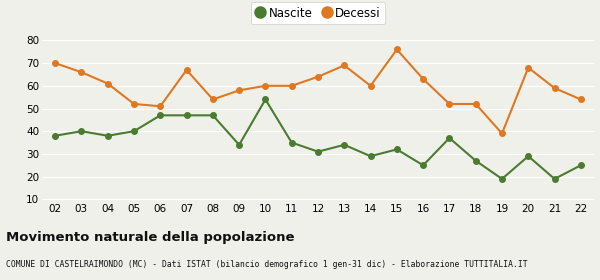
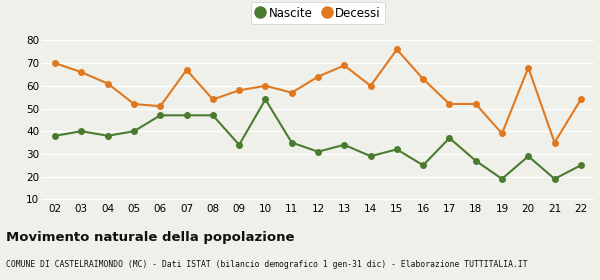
Decessi/11: 60 -> 57
Decessi/21: 59 -> 35
